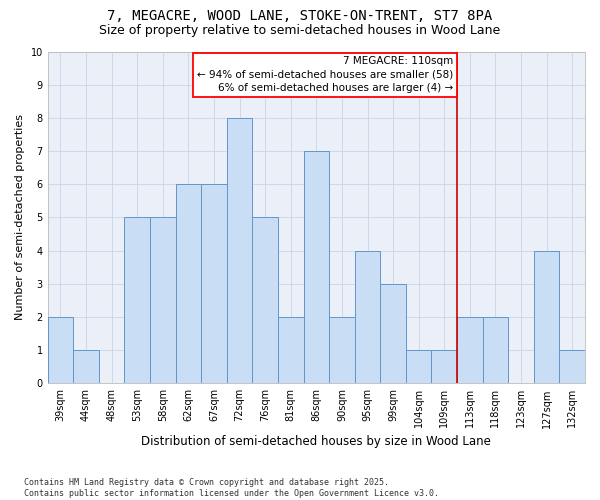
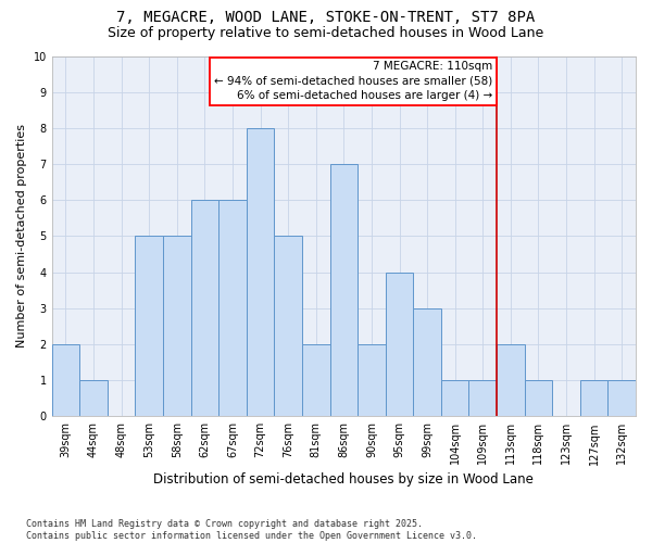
118sqm: 2 -> 1
127sqm: 4 -> 1
